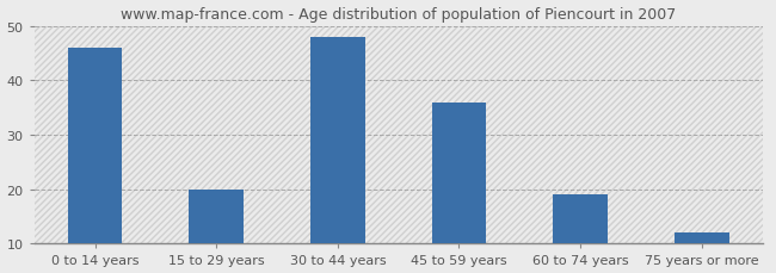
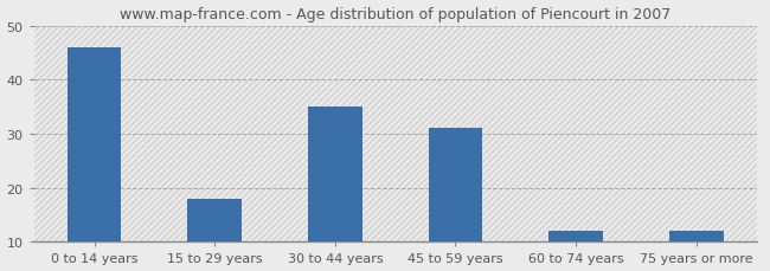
15 to 29 years: 20 -> 18
30 to 44 years: 48 -> 35
45 to 59 years: 36 -> 31
60 to 74 years: 19 -> 12
